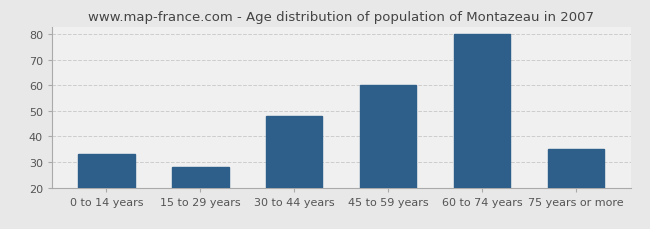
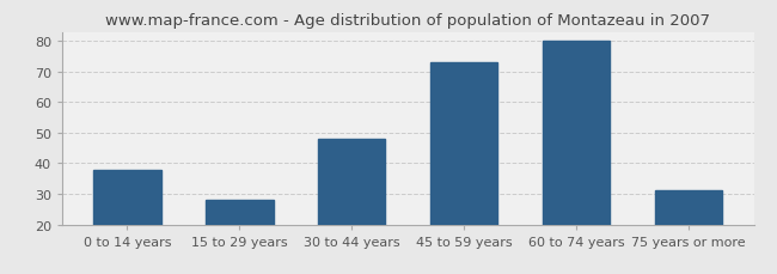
0 to 14 years: 33 -> 38
45 to 59 years: 60 -> 73
75 years or more: 35 -> 31
